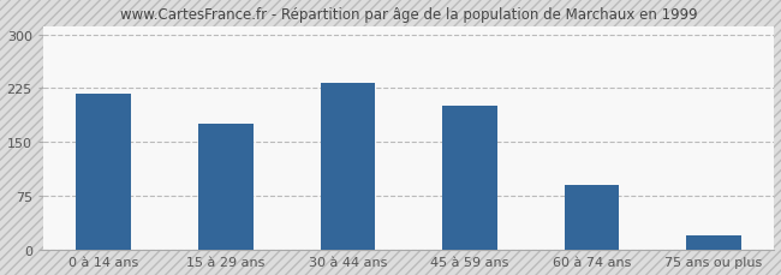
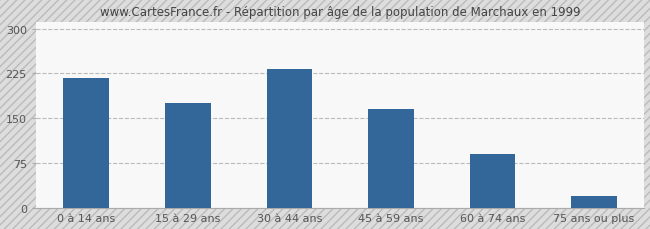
45 à 59 ans: 200 -> 165
